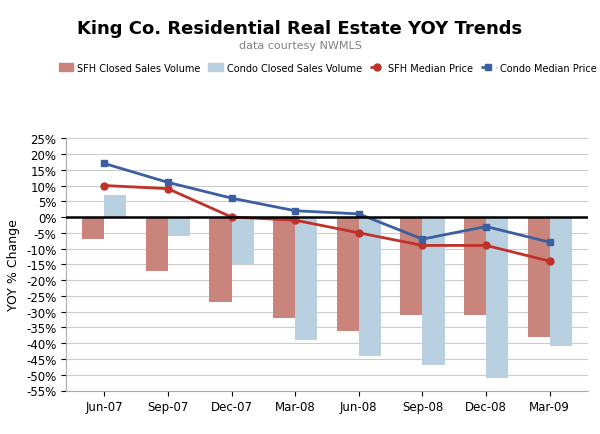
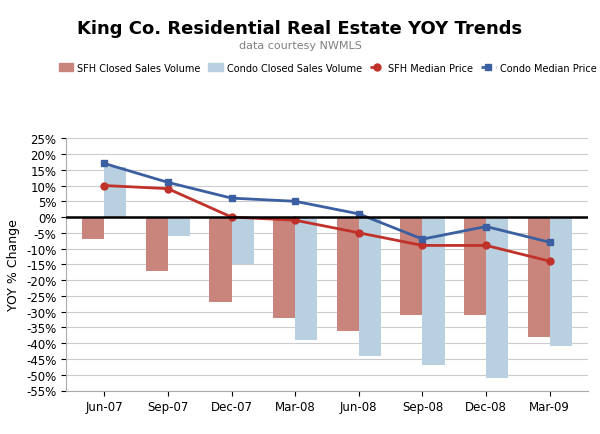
Condo Closed Sales Volume/Jun-07: 7% -> 16%
Condo Median Price/Mar-08: 2% -> 5%
